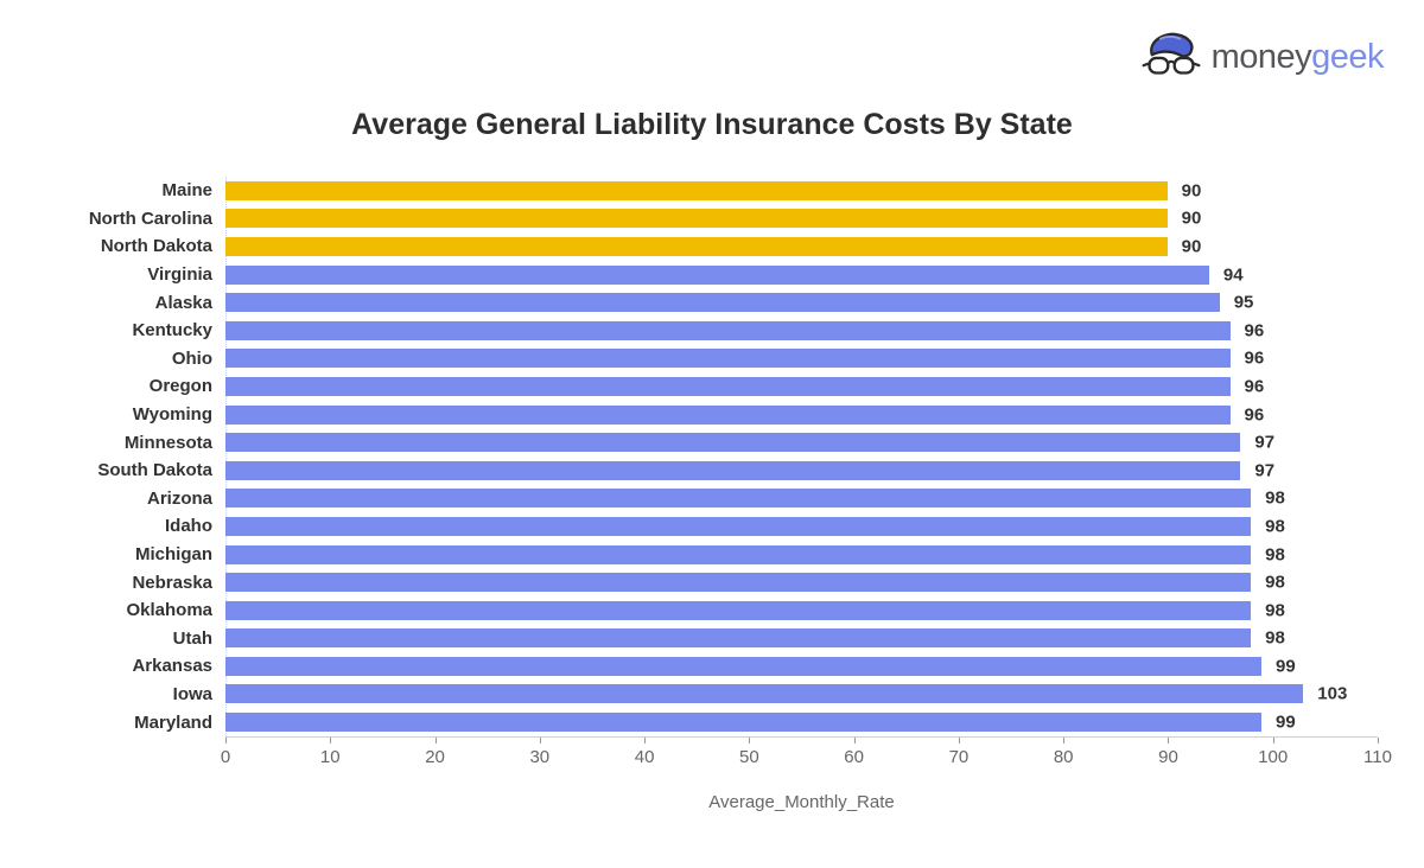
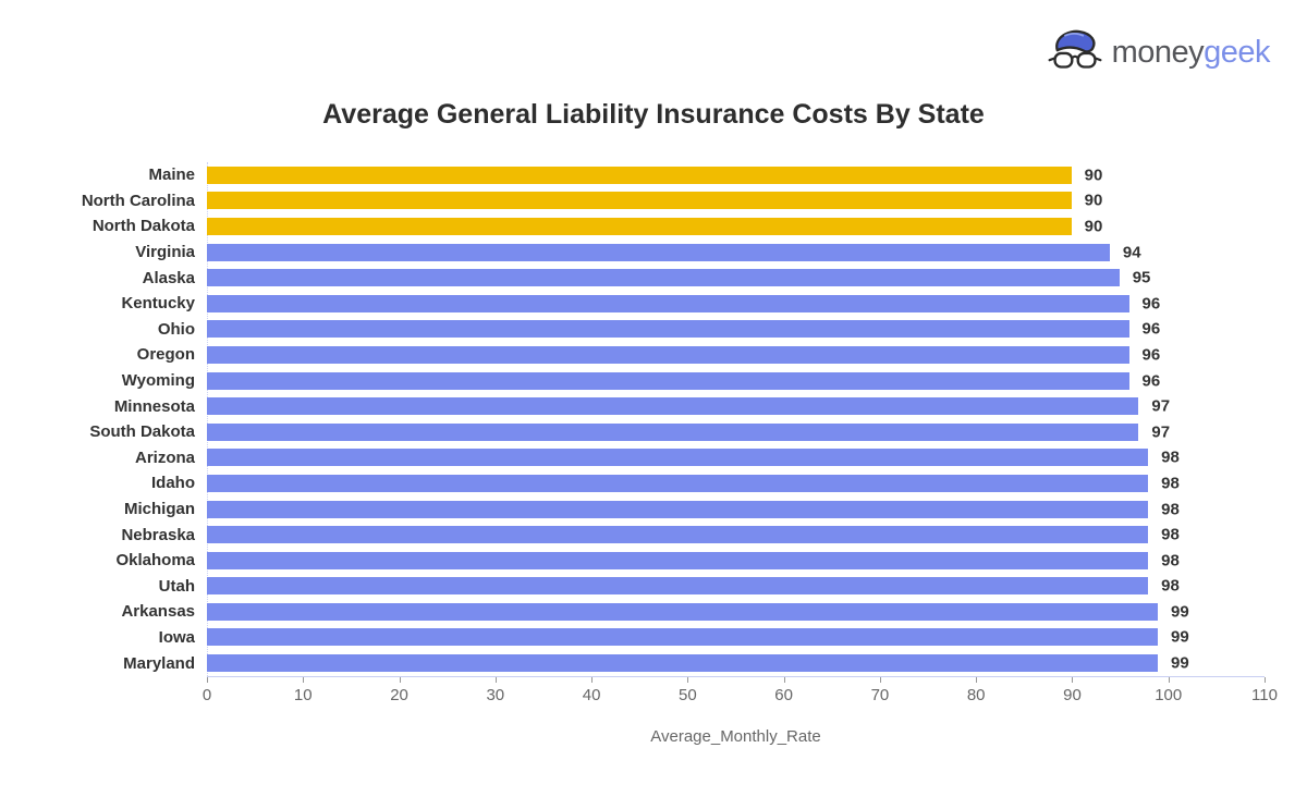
Iowa: 103 -> 99
